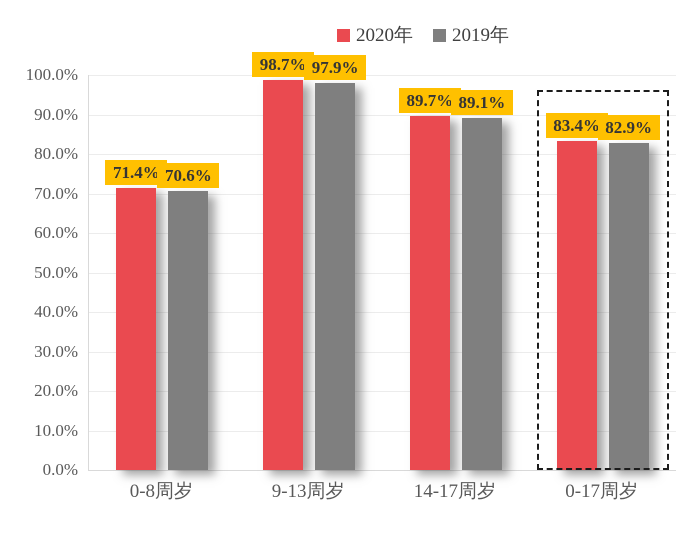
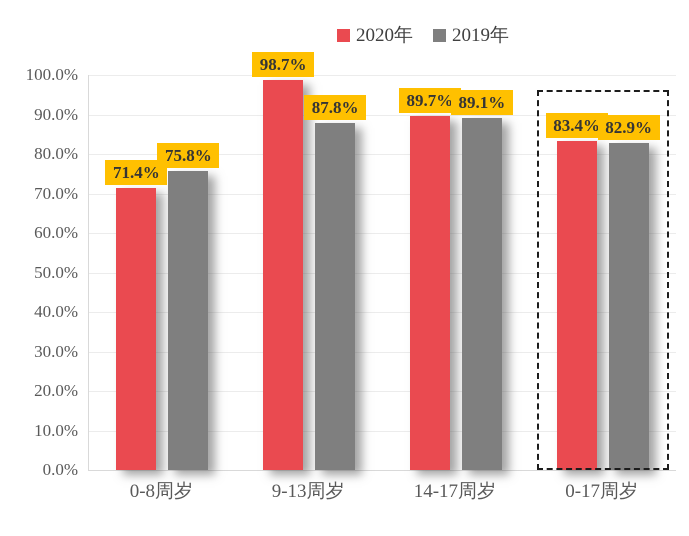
2019年/0-8周岁: 70.6% -> 75.8%
2019年/9-13周岁: 97.9% -> 87.8%
